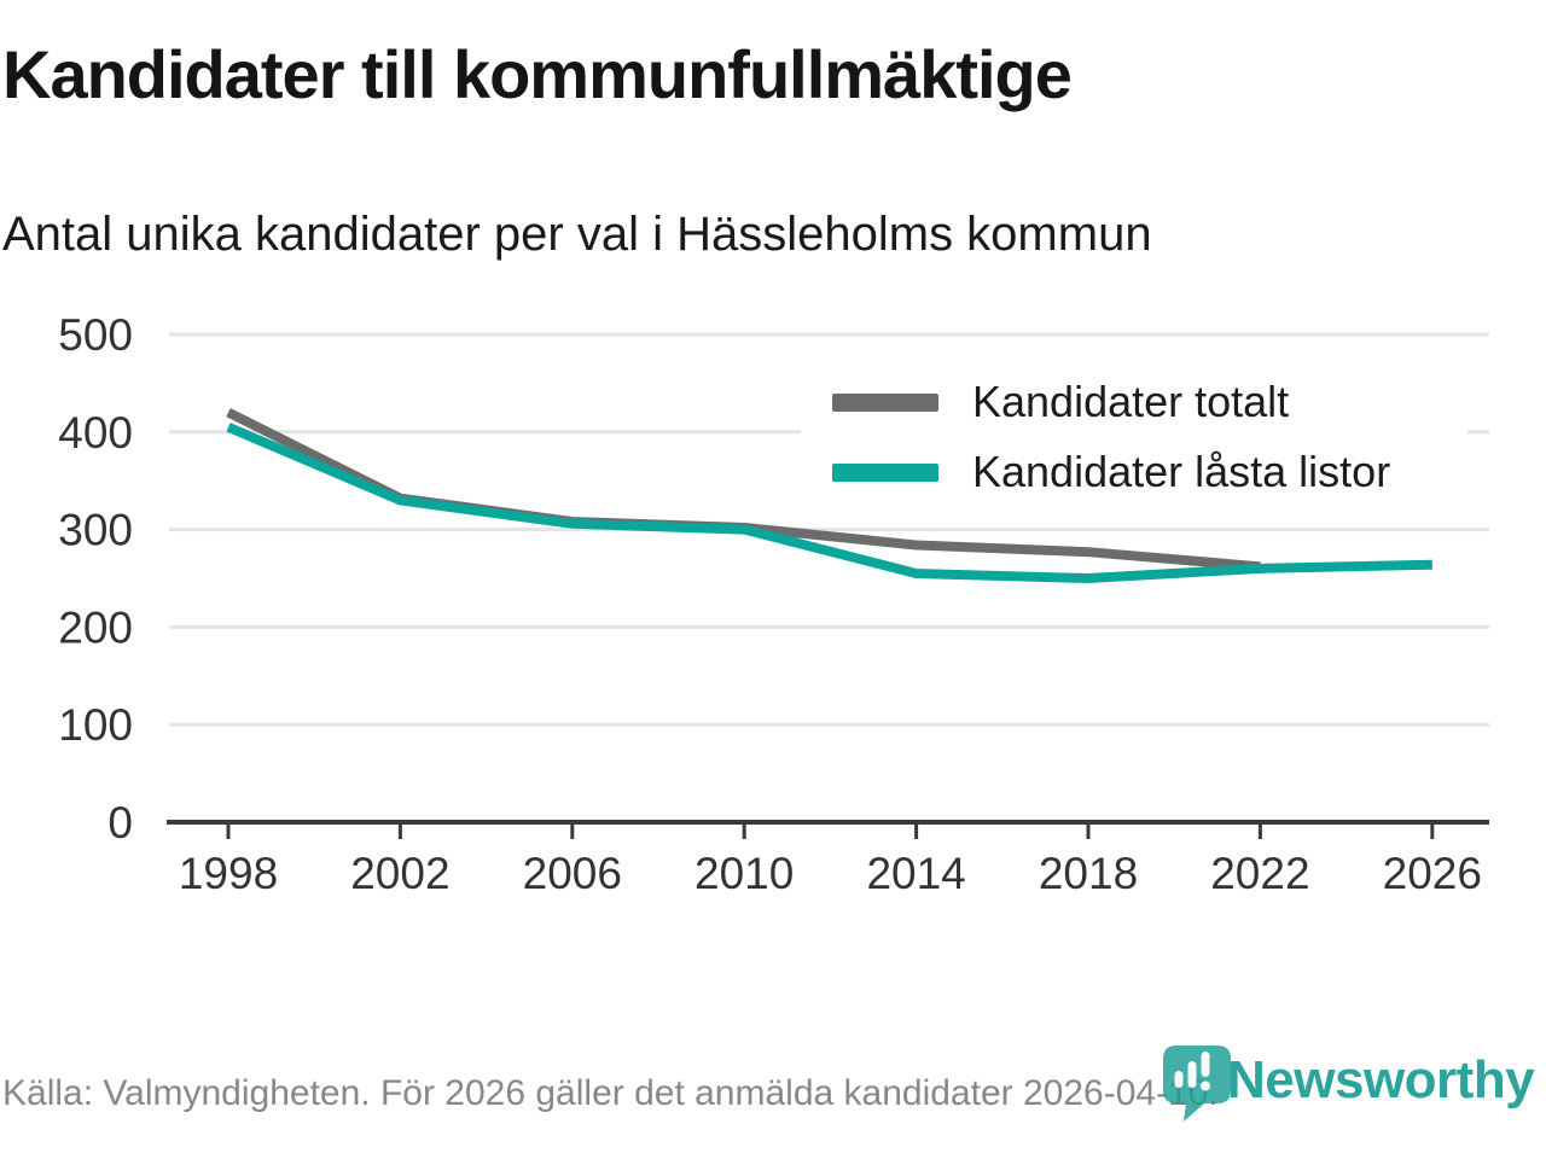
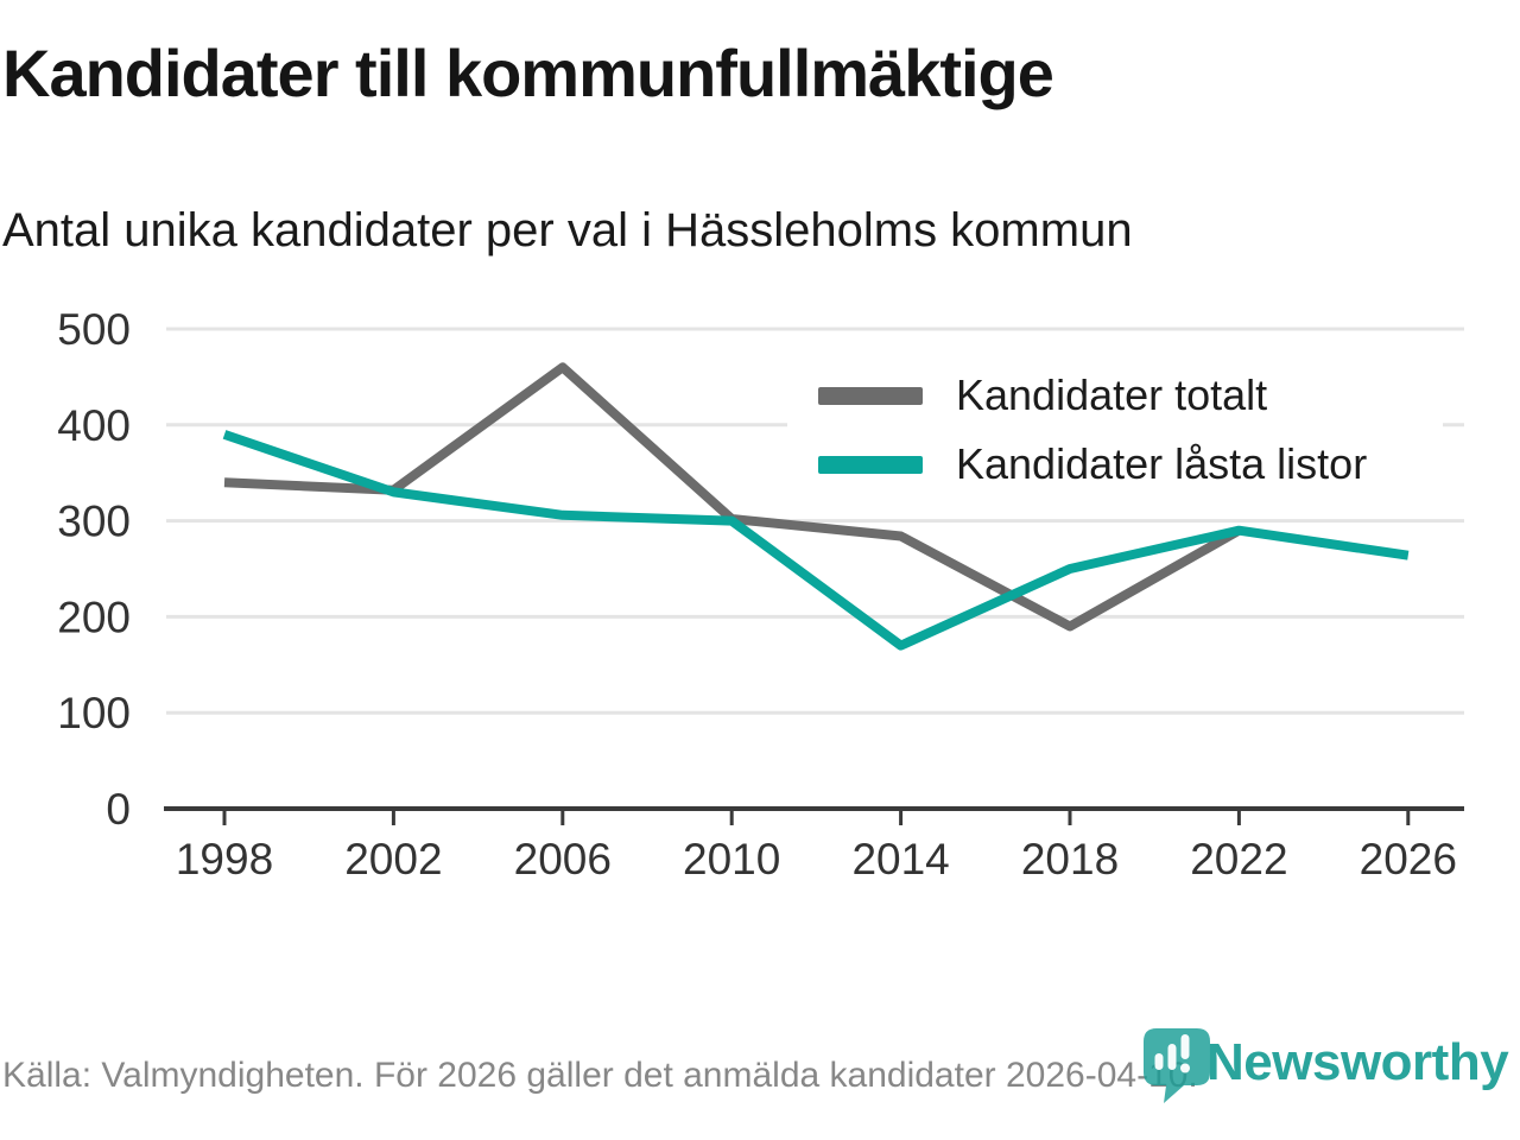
Kandidater totalt/1998: 420 -> 340
Kandidater låsta listor/1998: 400 -> 390
Kandidater totalt/2006: 310 -> 460
Kandidater låsta listor/2014: 260 -> 170
Kandidater totalt/2018: 280 -> 190
Kandidater totalt/2022: 260 -> 290
Kandidater låsta listor/2022: 260 -> 290
